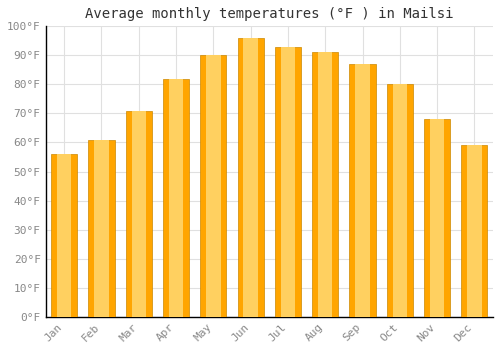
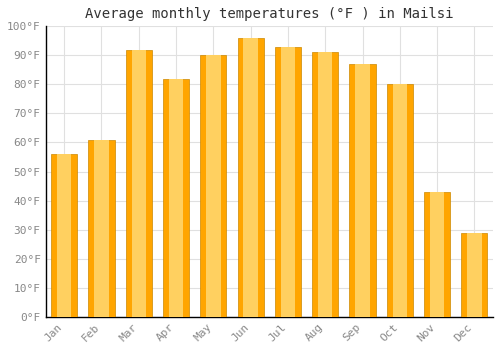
Mar: 71°F -> 92°F
Nov: 68°F -> 43°F
Dec: 59°F -> 29°F
